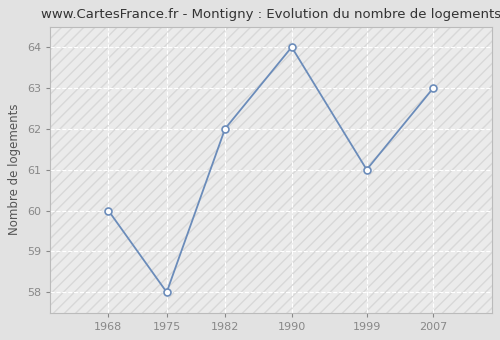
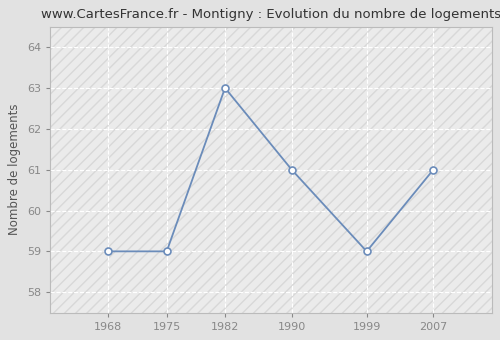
1968: 60 -> 59
1975: 58 -> 59
1982: 62 -> 63
1990: 64 -> 61
1999: 61 -> 59
2007: 63 -> 61
